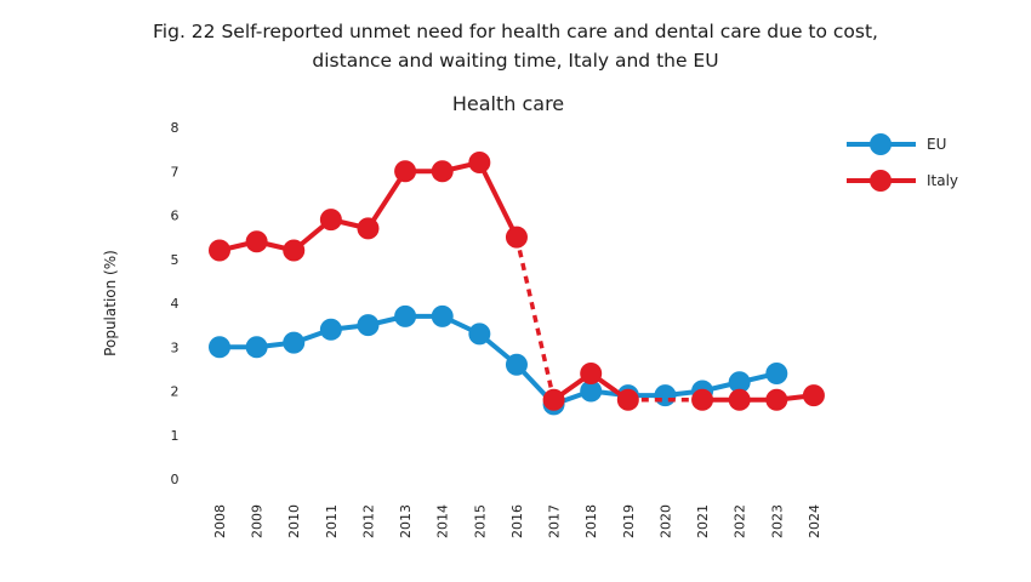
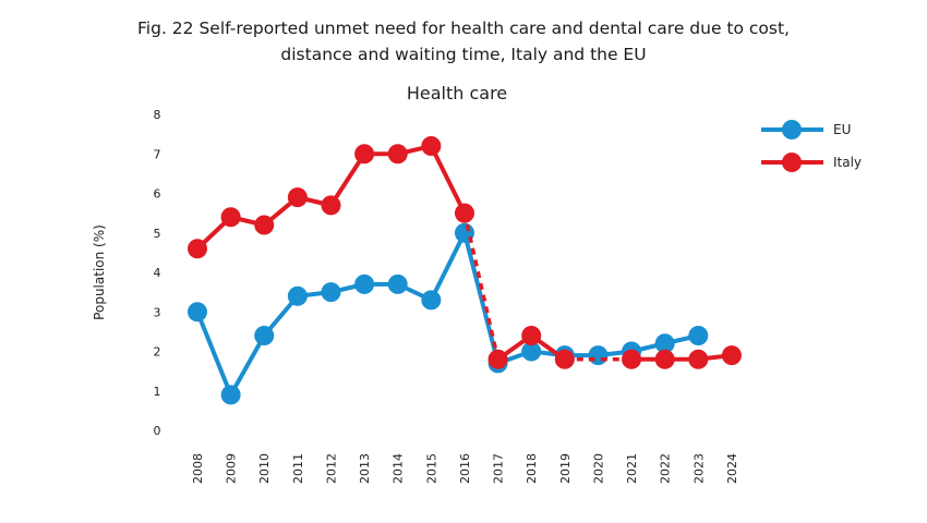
Italy/2008: 5.2 -> 4.6
EU/2009: 3.0 -> 0.9
EU/2010: 3.1 -> 2.4
EU/2016: 2.6 -> 5.0
